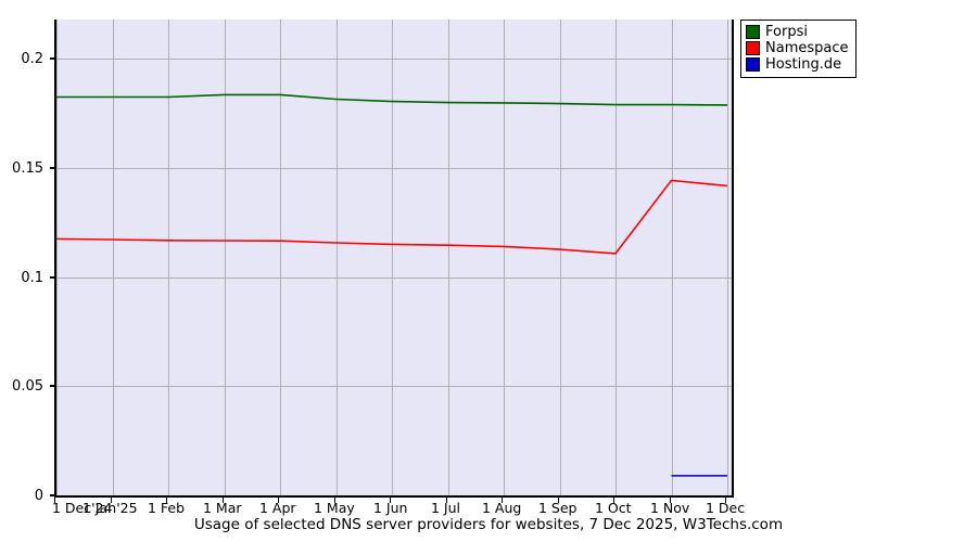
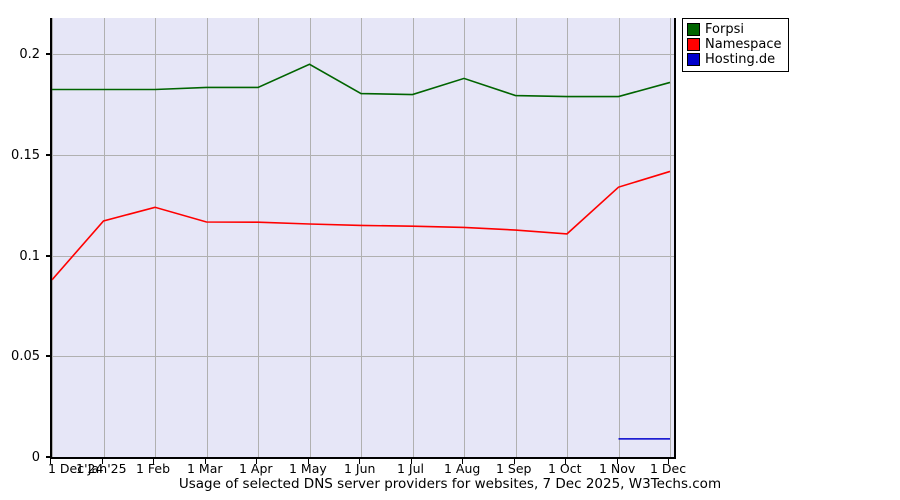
Namespace/1 Dec'24: 0.117 -> 0.088
Namespace/1 Feb: 0.117 -> 0.124
Forpsi/1 May: 0.181 -> 0.195
Forpsi/1 Aug: 0.180 -> 0.188
Namespace/1 Nov: 0.144 -> 0.134
Forpsi/1 Dec: 0.179 -> 0.186
